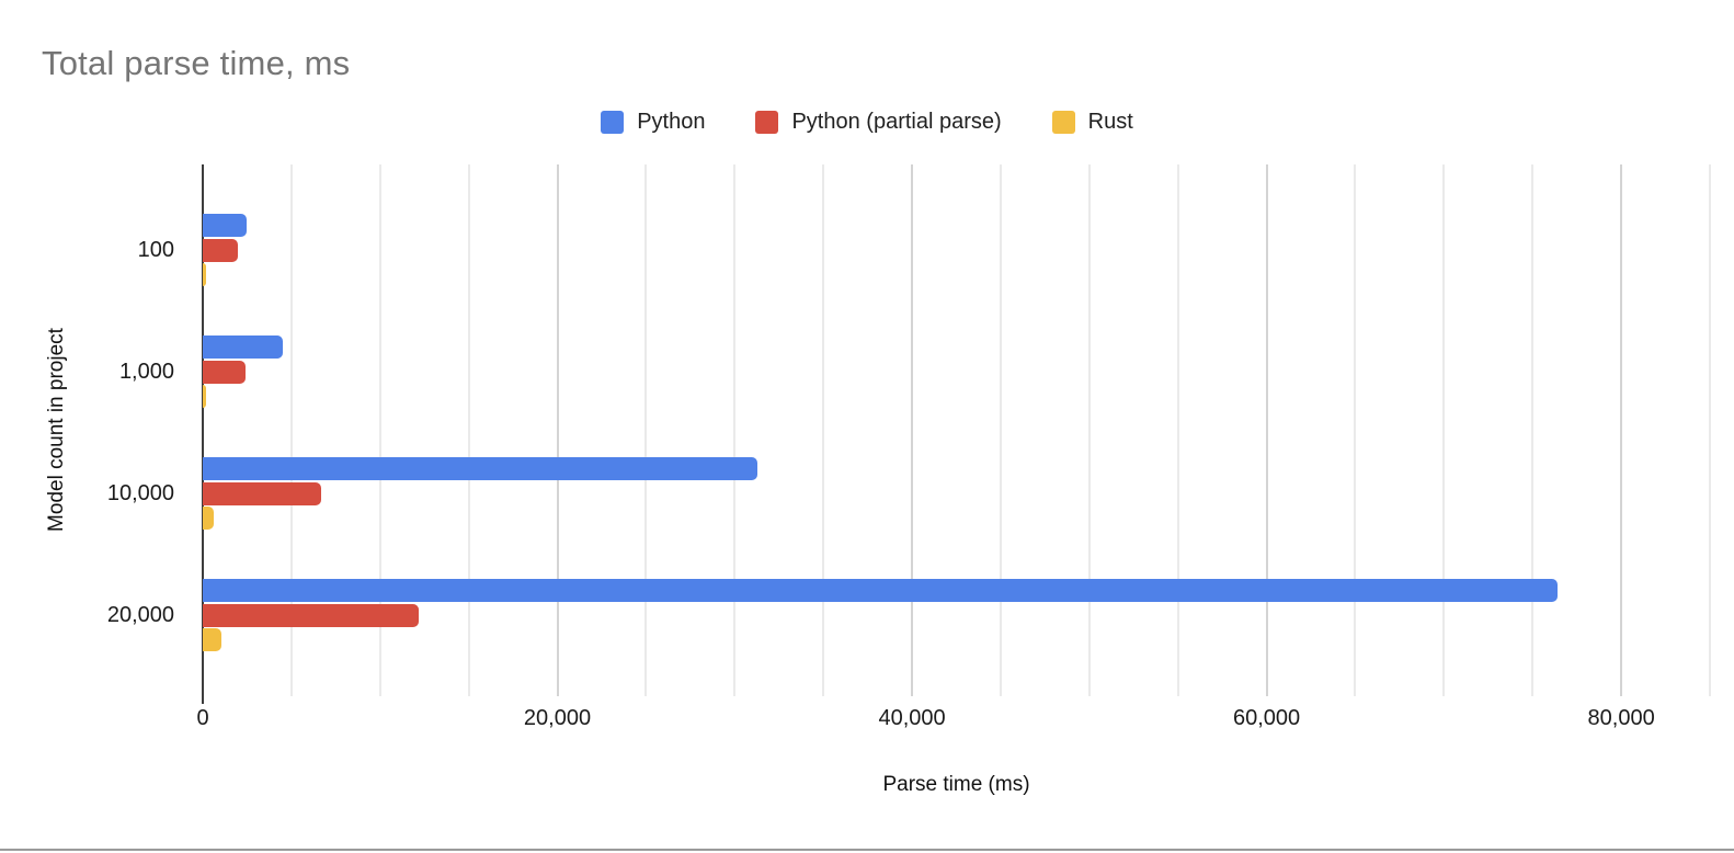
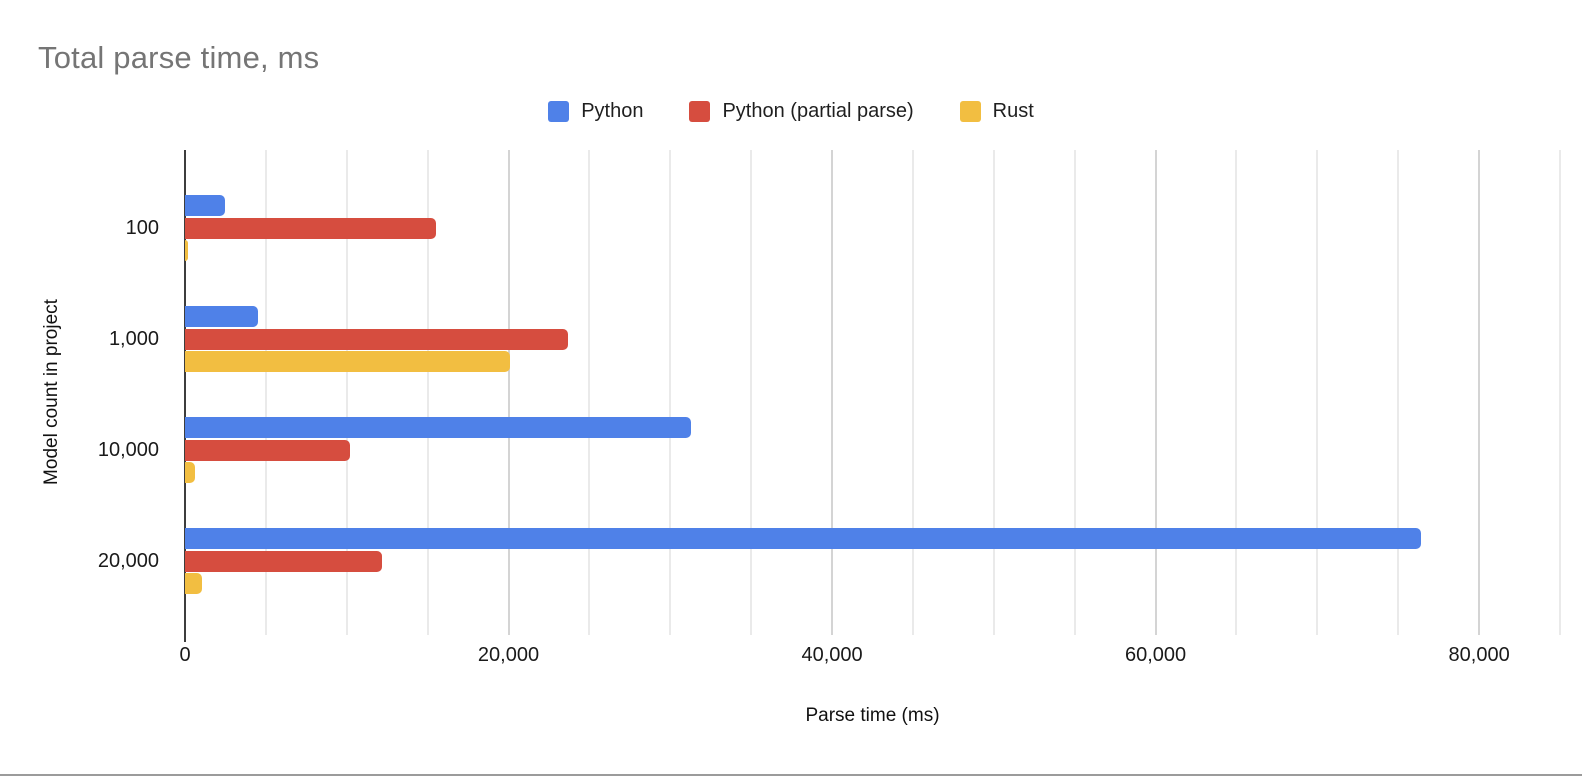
Python (partial parse)/100: 2000 -> 15500
Python (partial parse)/1,000: 2400 -> 23700
Rust/1,000: 200 -> 20100
Python (partial parse)/10,000: 6700 -> 10200
